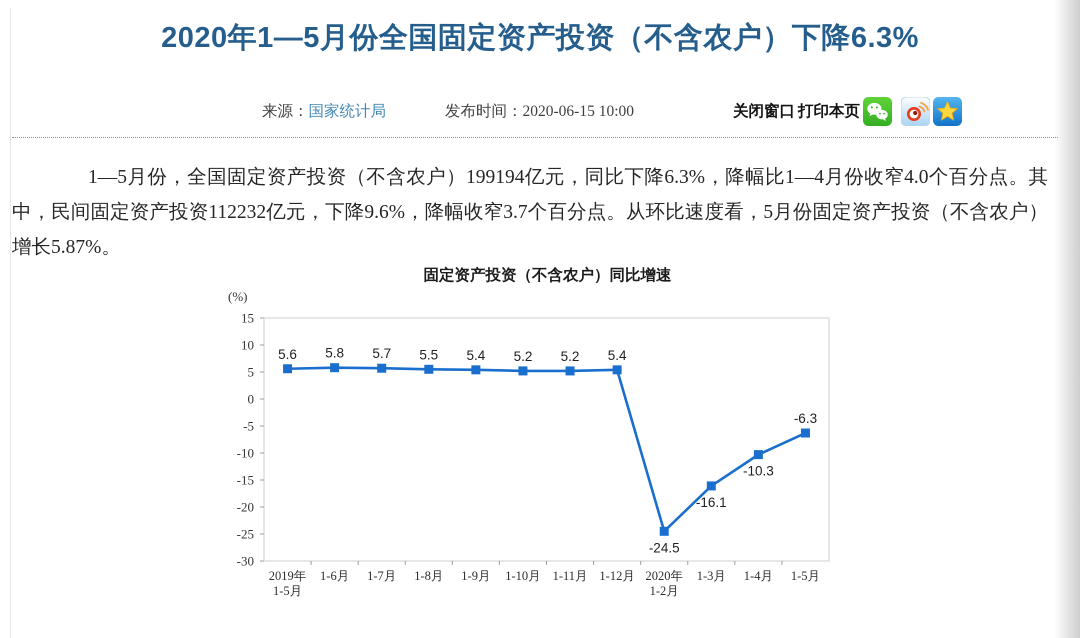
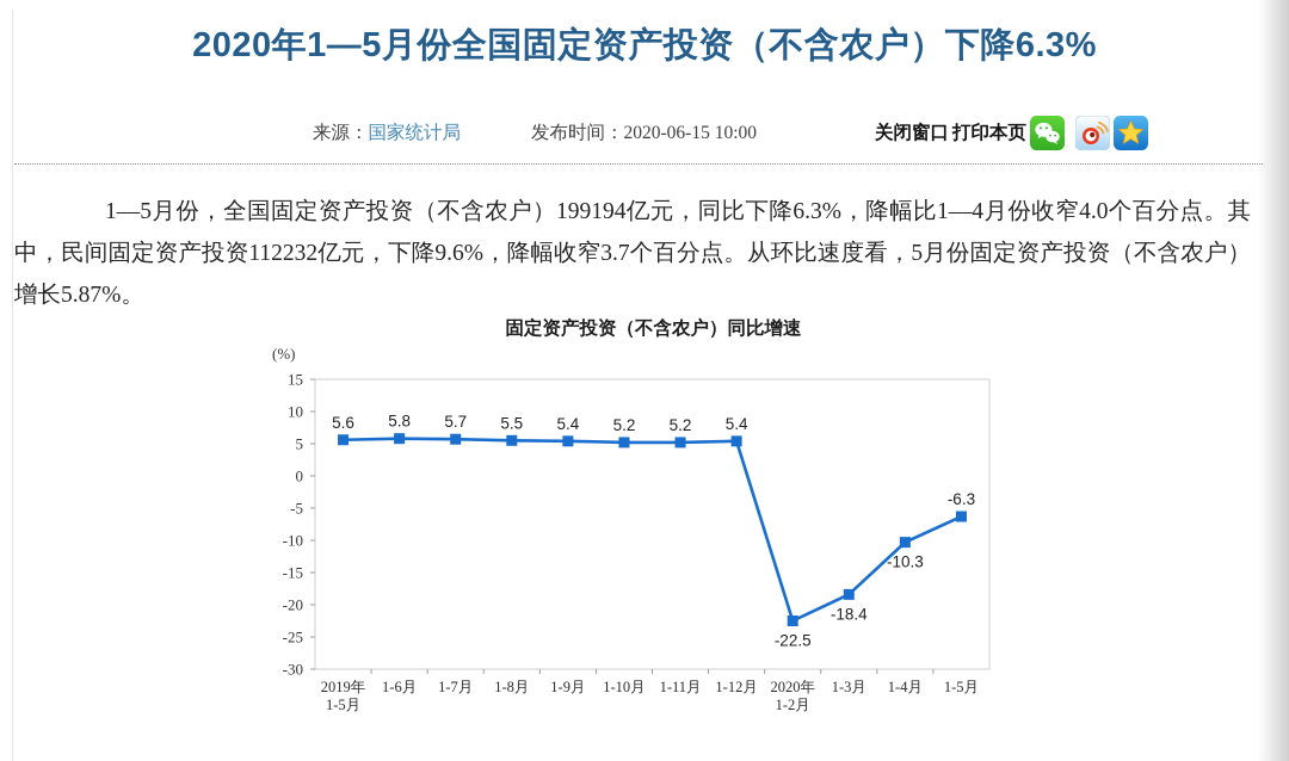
2020年 1-2月: -24.5 -> -22.5
1-3月: -16.1 -> -18.4
